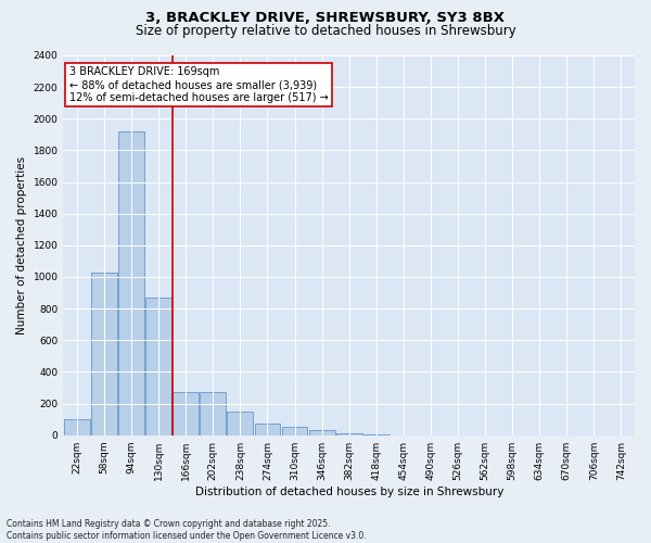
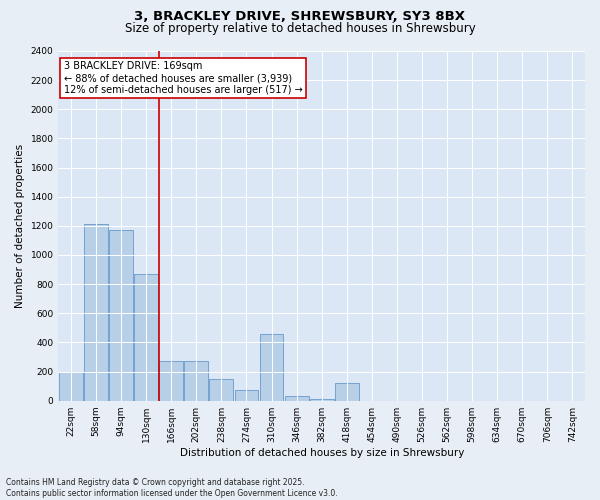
22sqm: 100 -> 200
58sqm: 1030 -> 1210
94sqm: 1920 -> 1170
310sqm: 60 -> 460
418sqm: 0 -> 120
